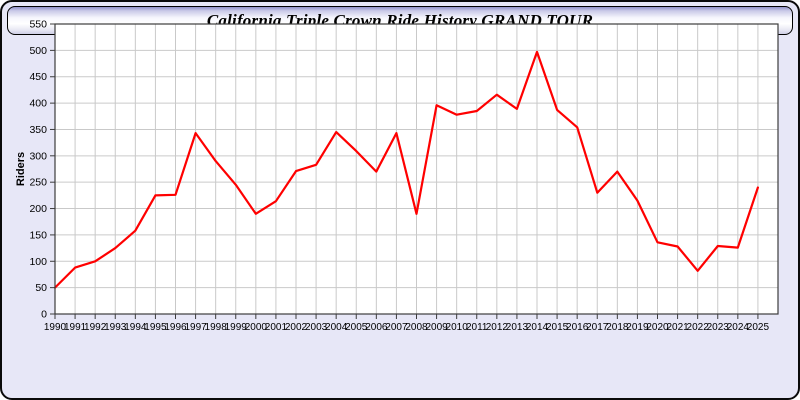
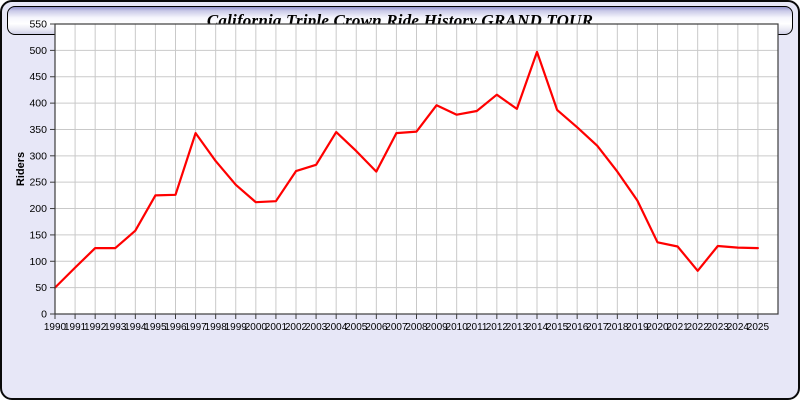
1992: 100 -> 120
2000: 190 -> 210
2008: 190 -> 350
2017: 230 -> 320
2025: 240 -> 120
